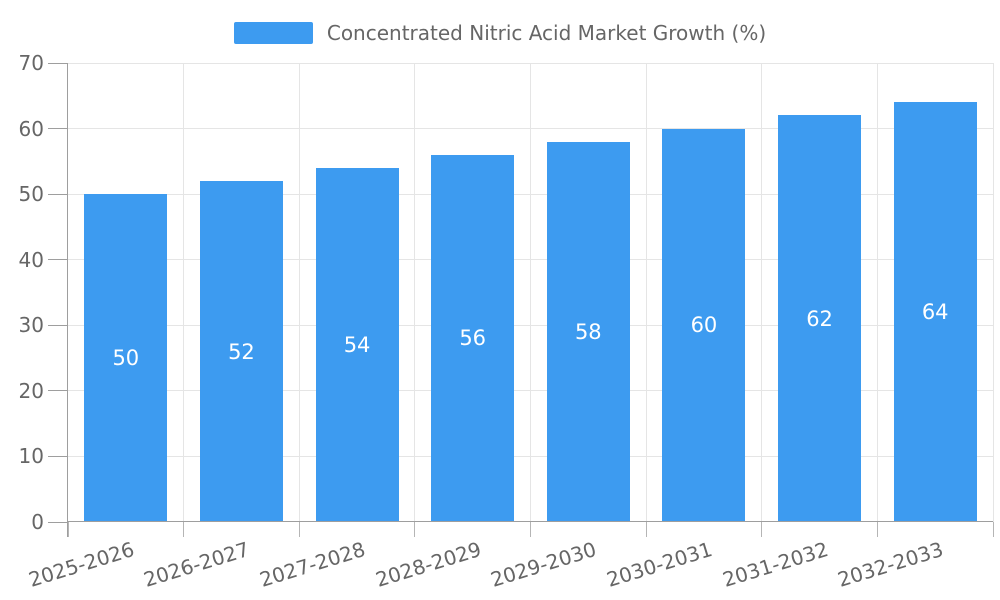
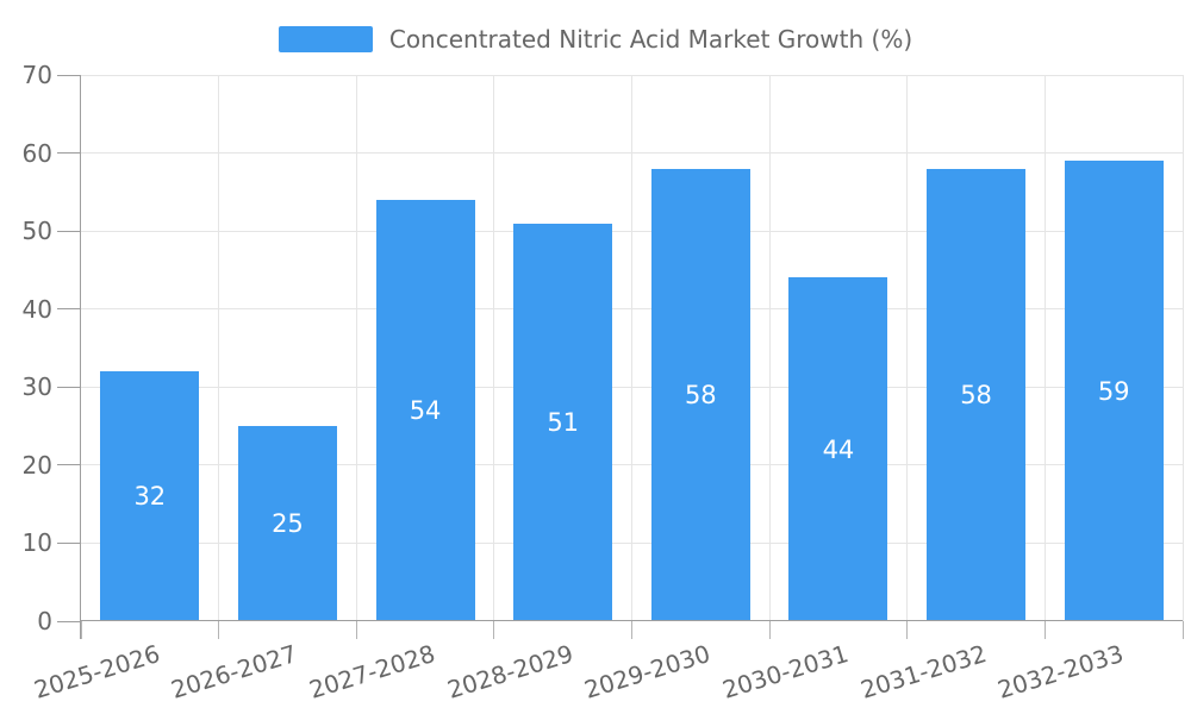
2025-2026: 50 -> 32
2026-2027: 52 -> 25
2028-2029: 56 -> 51
2030-2031: 60 -> 44
2031-2032: 62 -> 58
2032-2033: 64 -> 59
